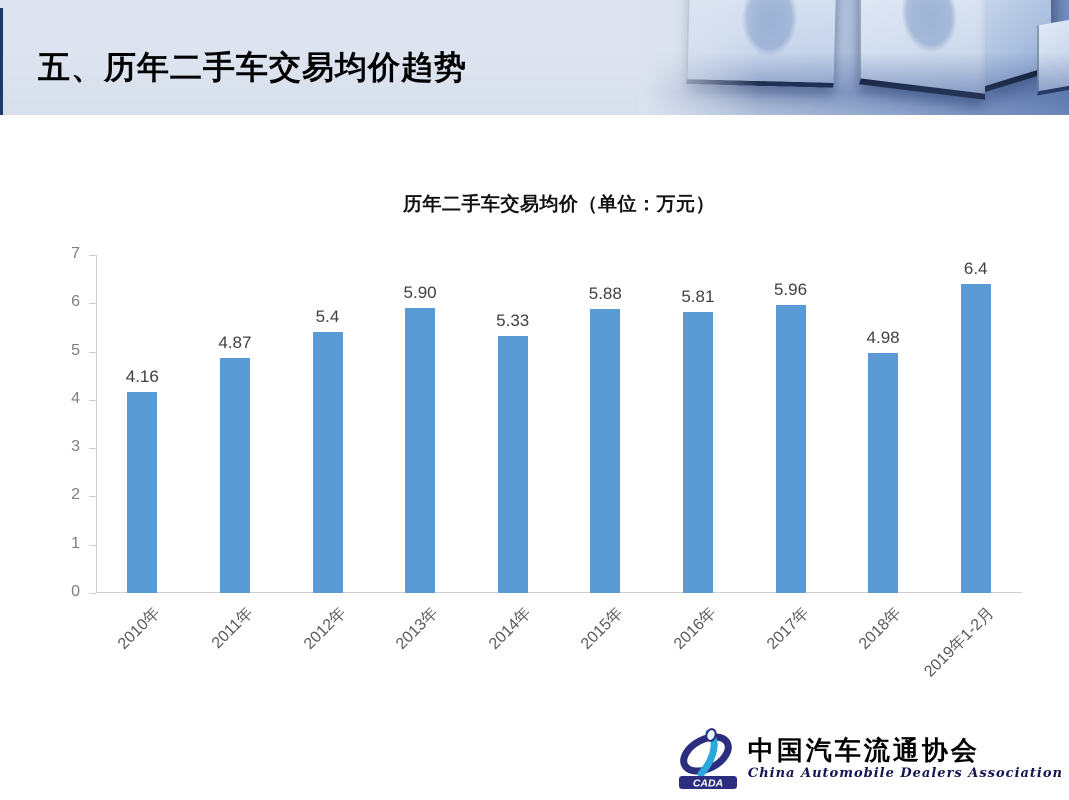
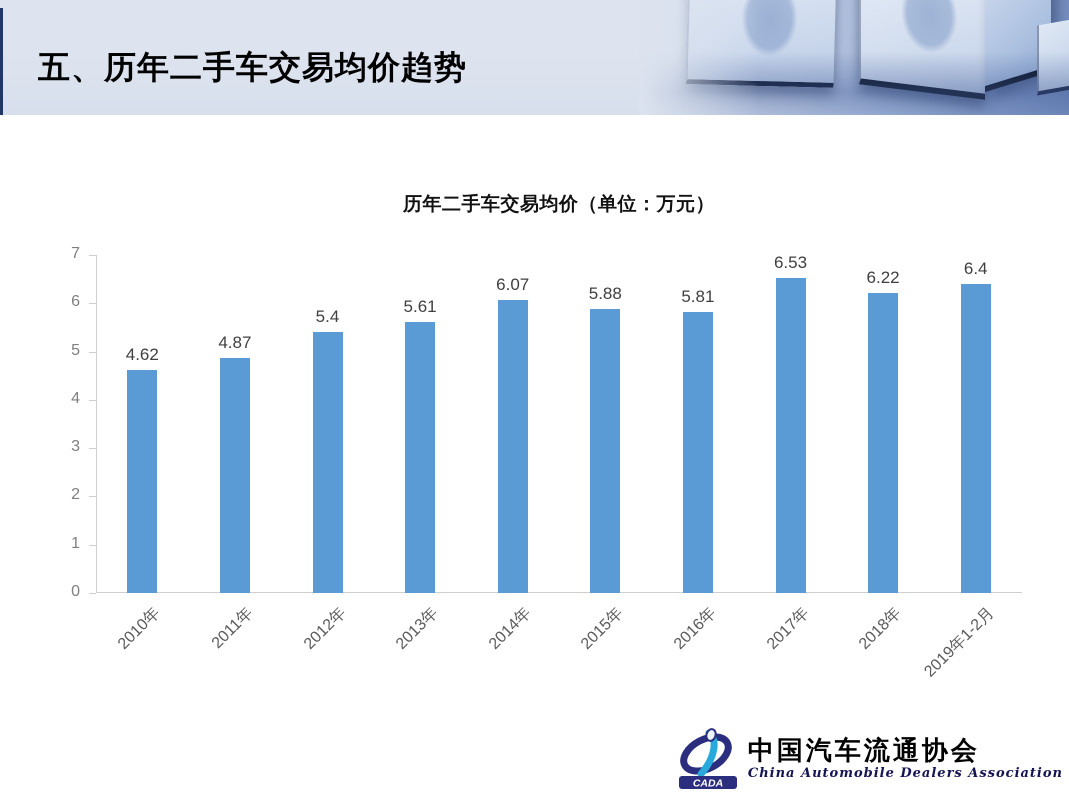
2010年: 4.16 -> 4.62
2013年: 5.90 -> 5.61
2014年: 5.33 -> 6.07
2017年: 5.96 -> 6.53
2018年: 4.98 -> 6.22
